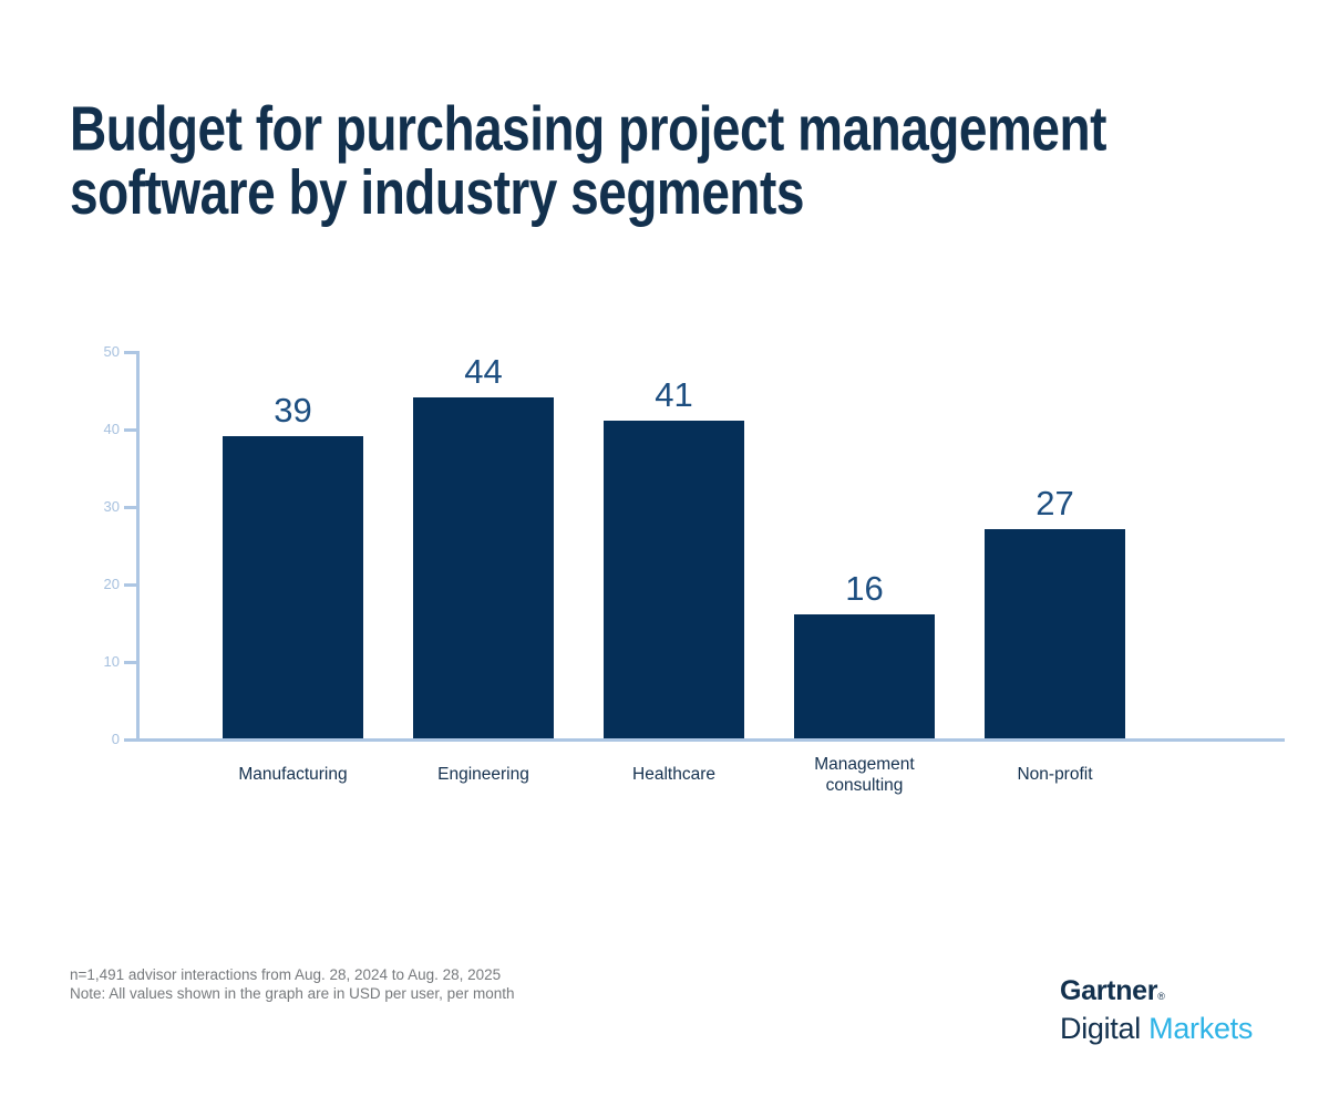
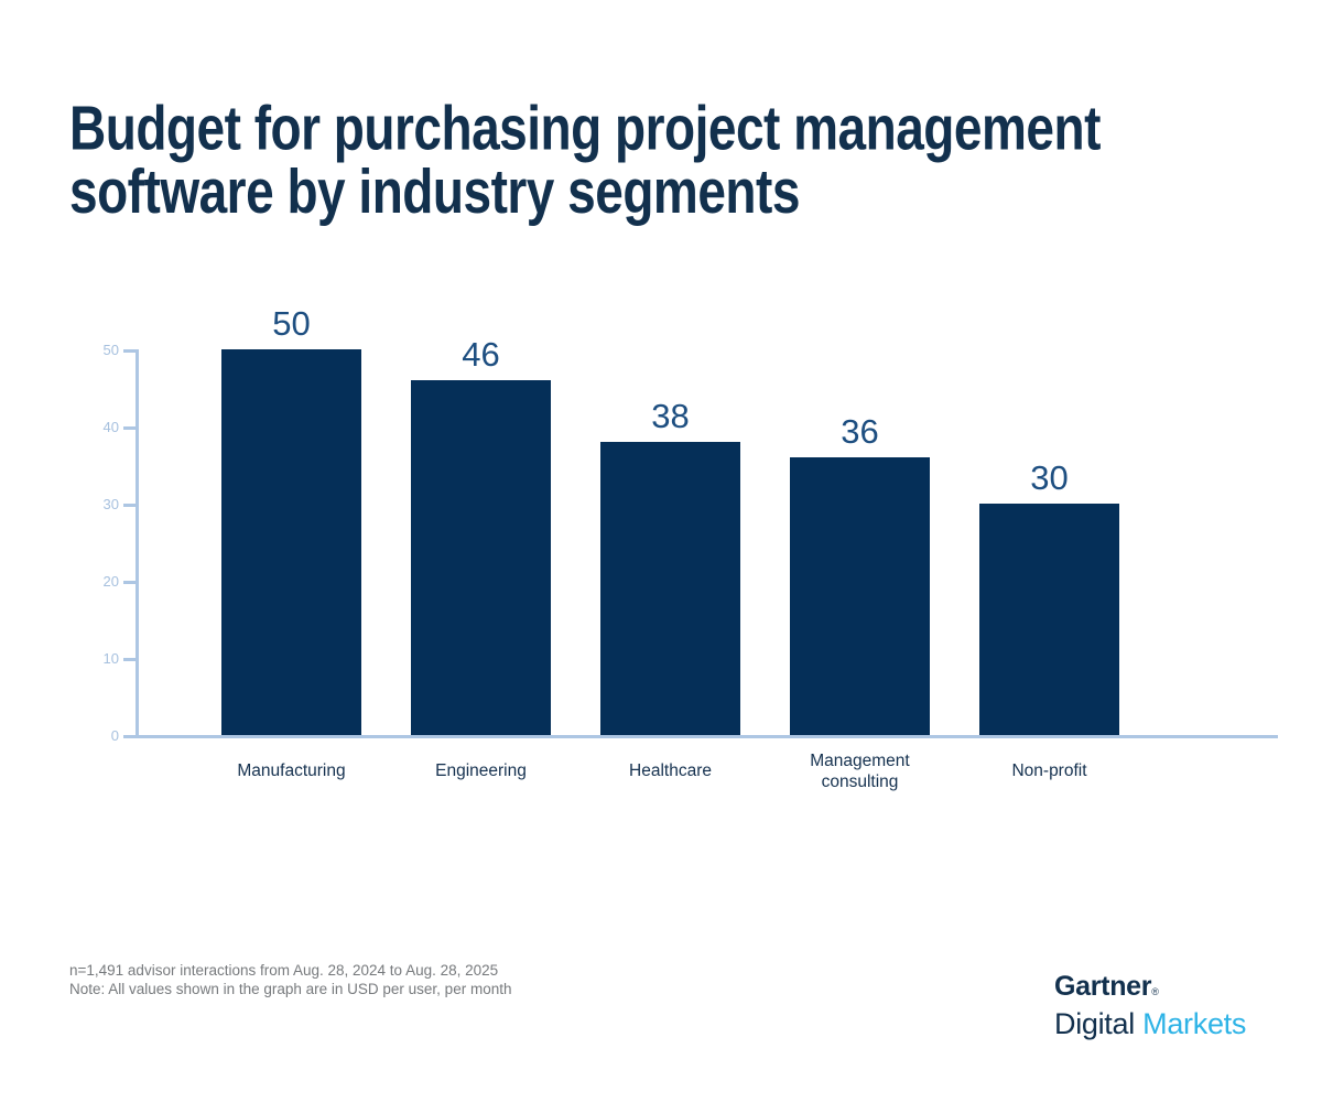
Manufacturing: 39 -> 50
Engineering: 44 -> 46
Healthcare: 41 -> 38
Management consulting: 16 -> 36
Non-profit: 27 -> 30
